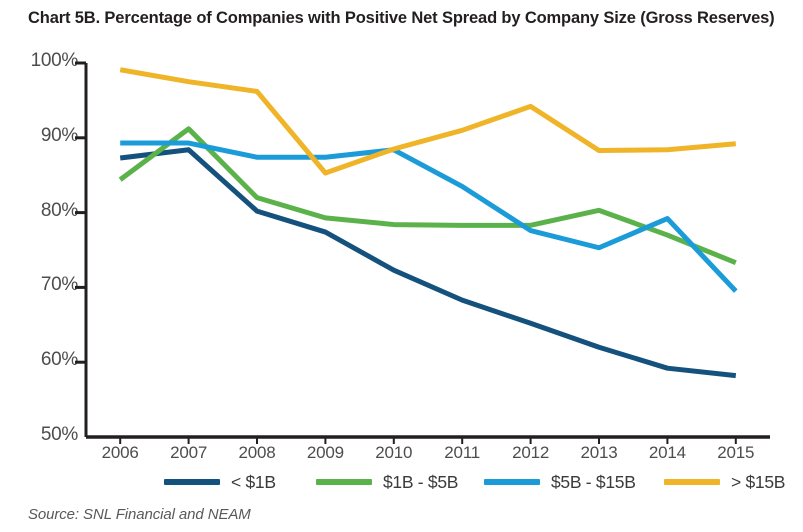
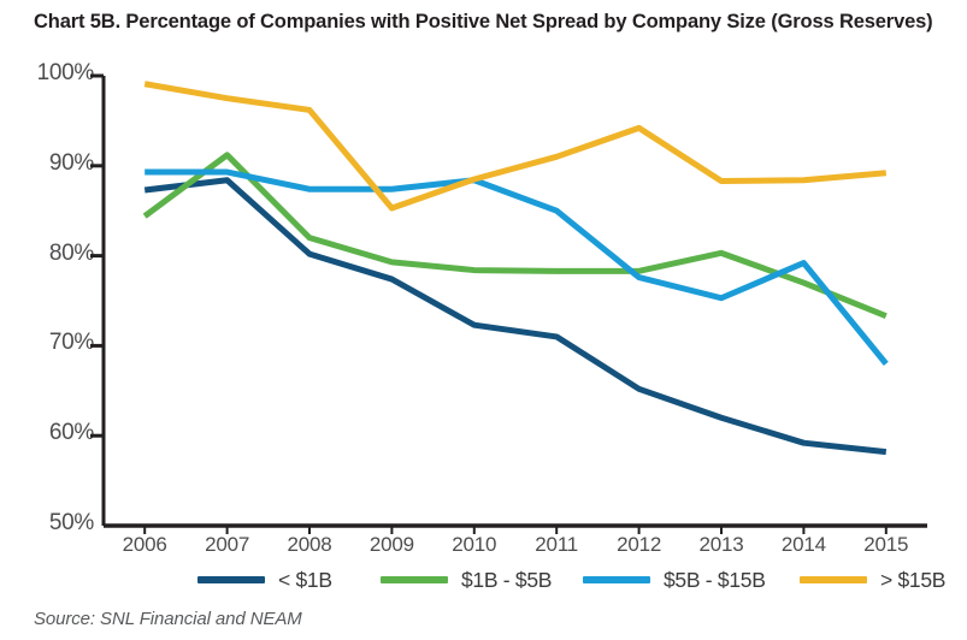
< $1B/2011: 68% -> 71%
$5B - $15B/2011: 84% -> 85%
$5B - $15B/2015: 70% -> 68%
